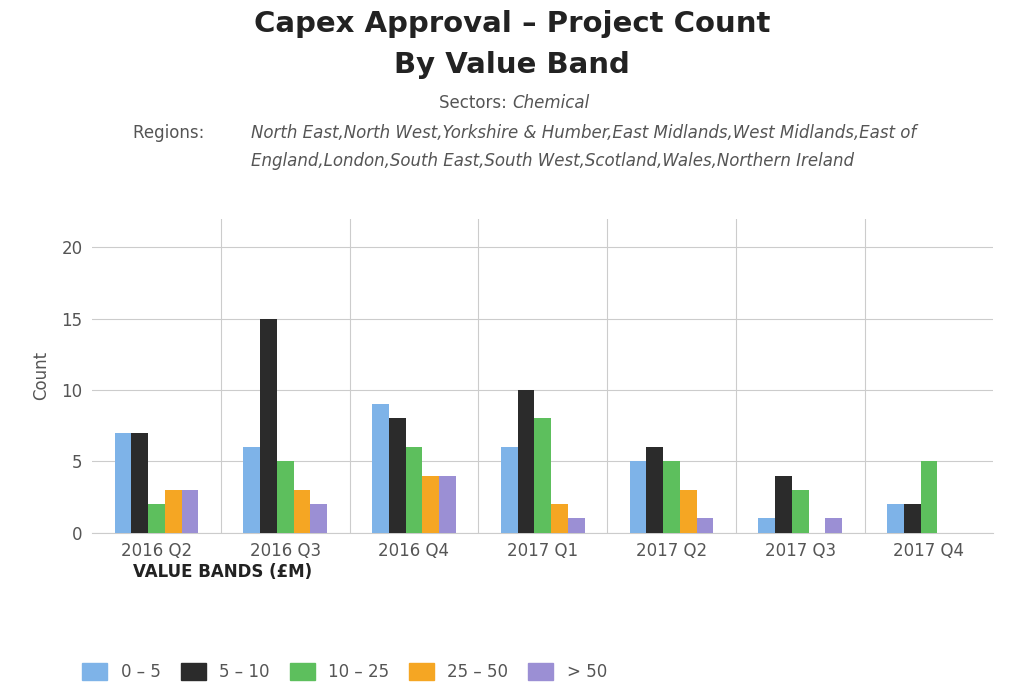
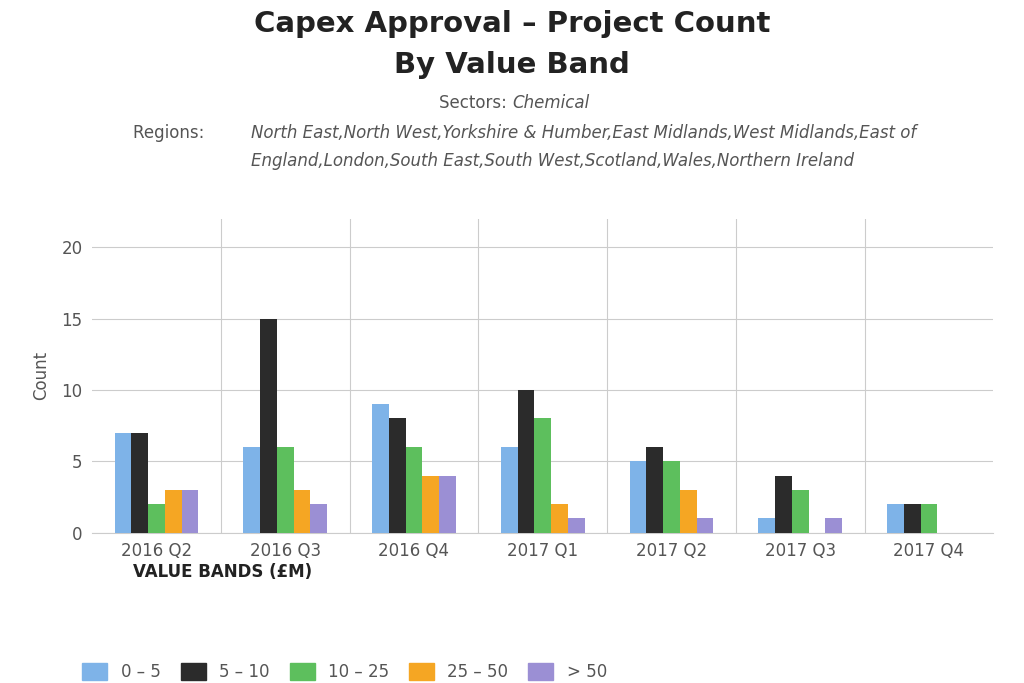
10 – 25/2016 Q3: 5 -> 6
10 – 25/2017 Q4: 5 -> 2
